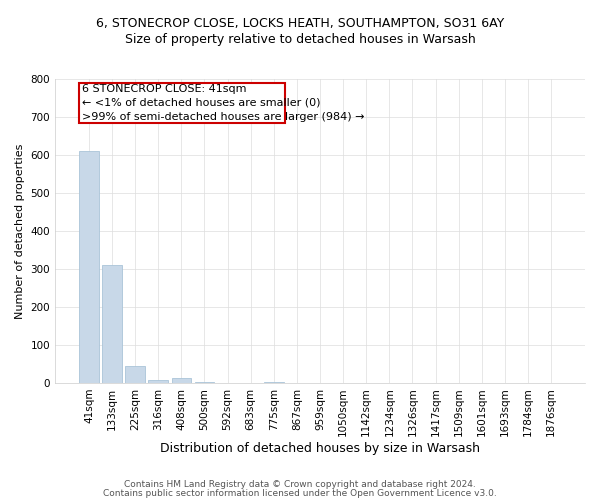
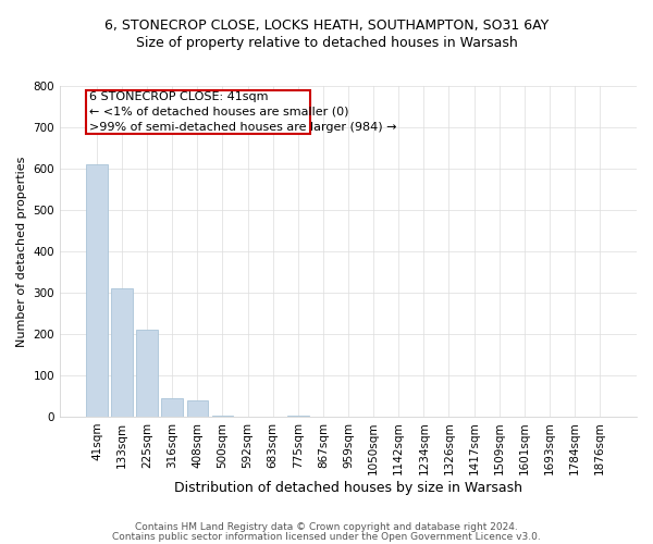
225sqm: 45 -> 210
316sqm: 8 -> 45
408sqm: 12 -> 40
